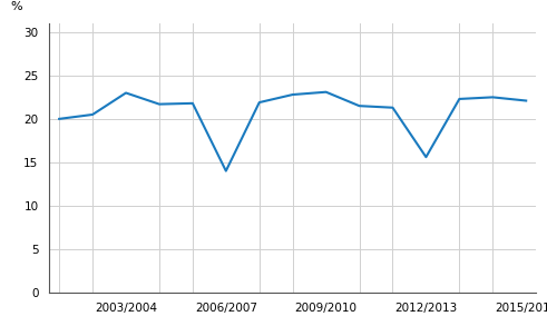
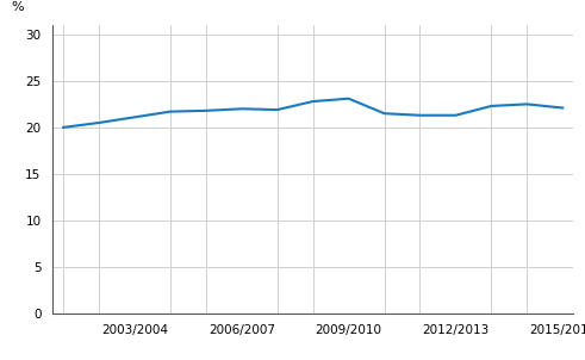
2003/2004: 23.0 -> 21.1
2006/2007: 14.0 -> 22.0
2012/2013: 15.6 -> 21.3
